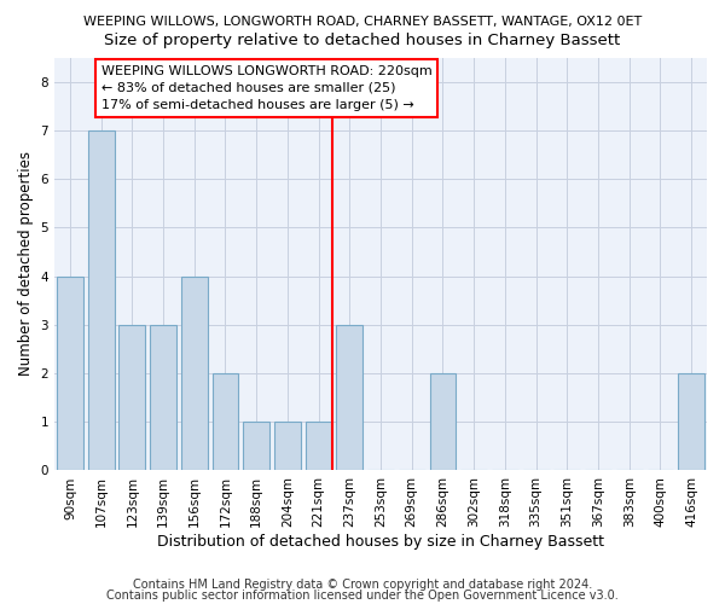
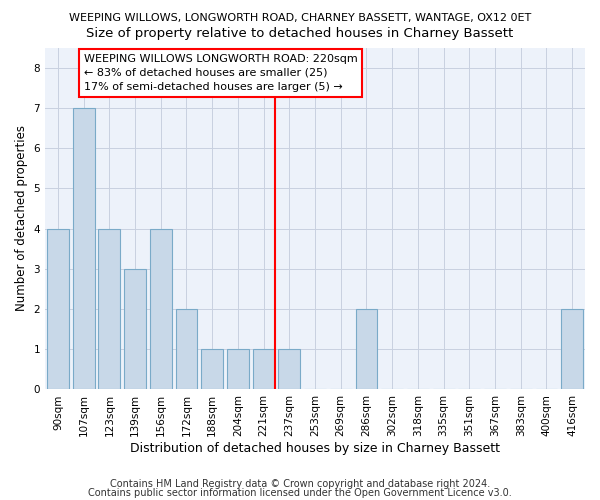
123sqm: 3 -> 4
237sqm: 3 -> 1
